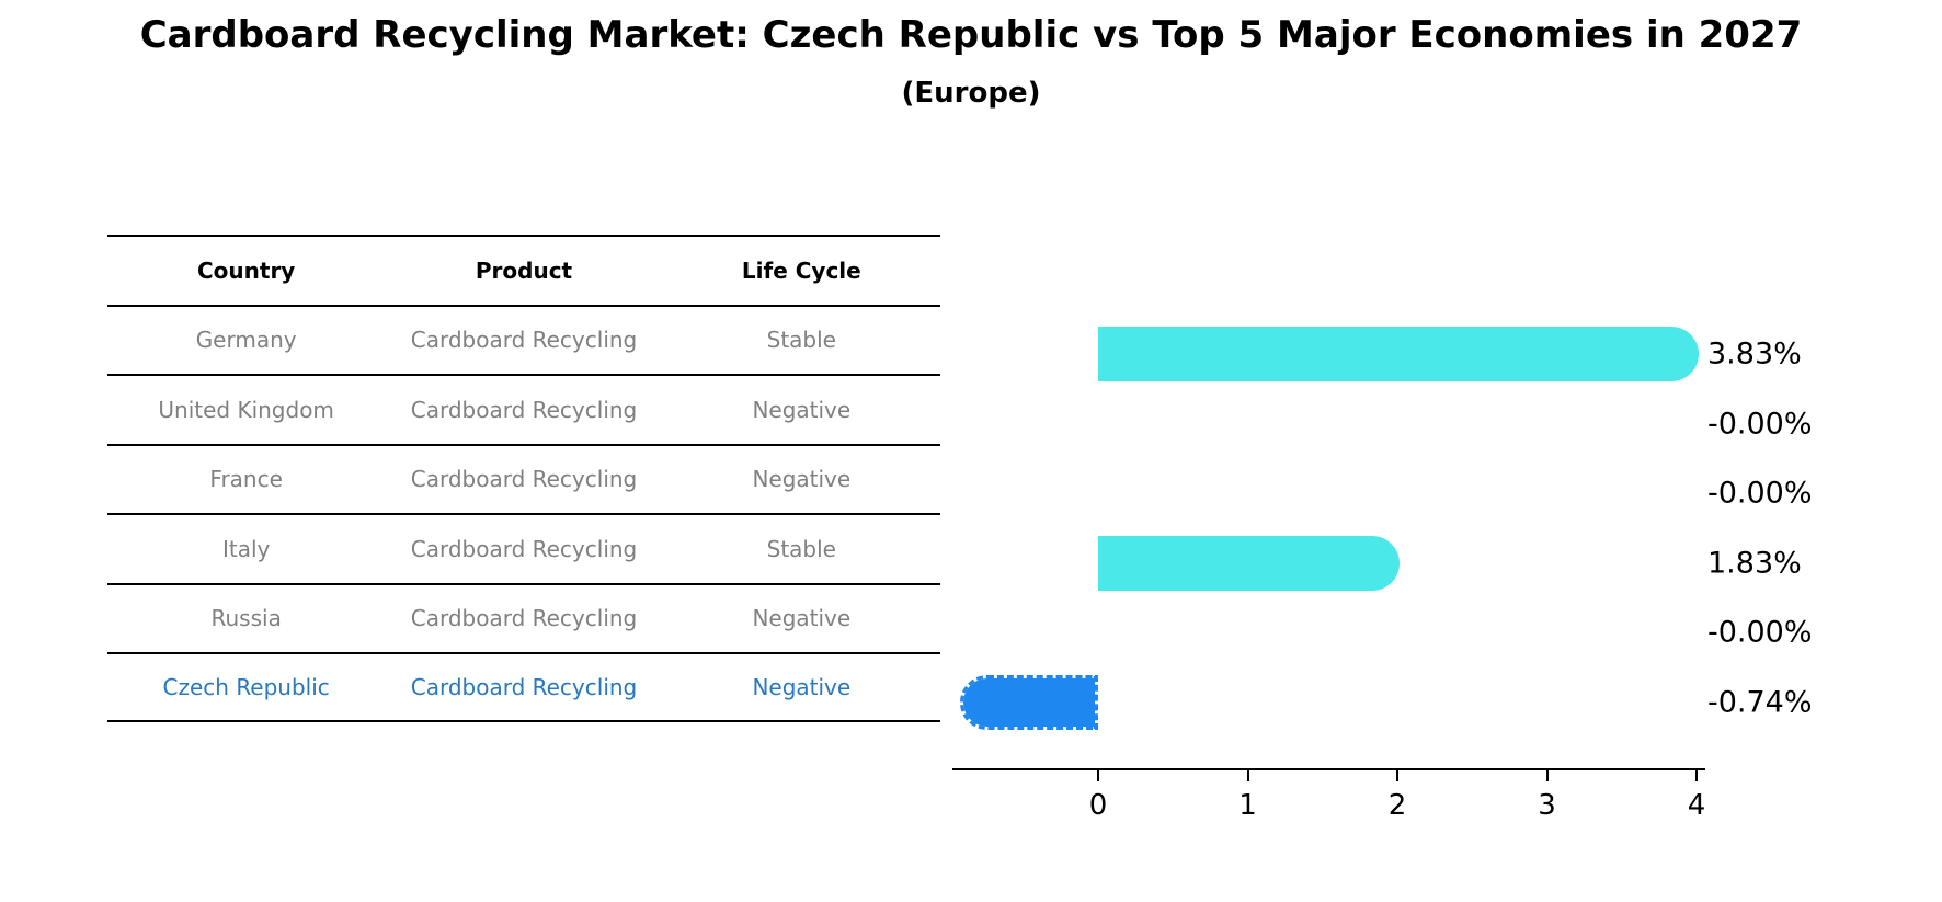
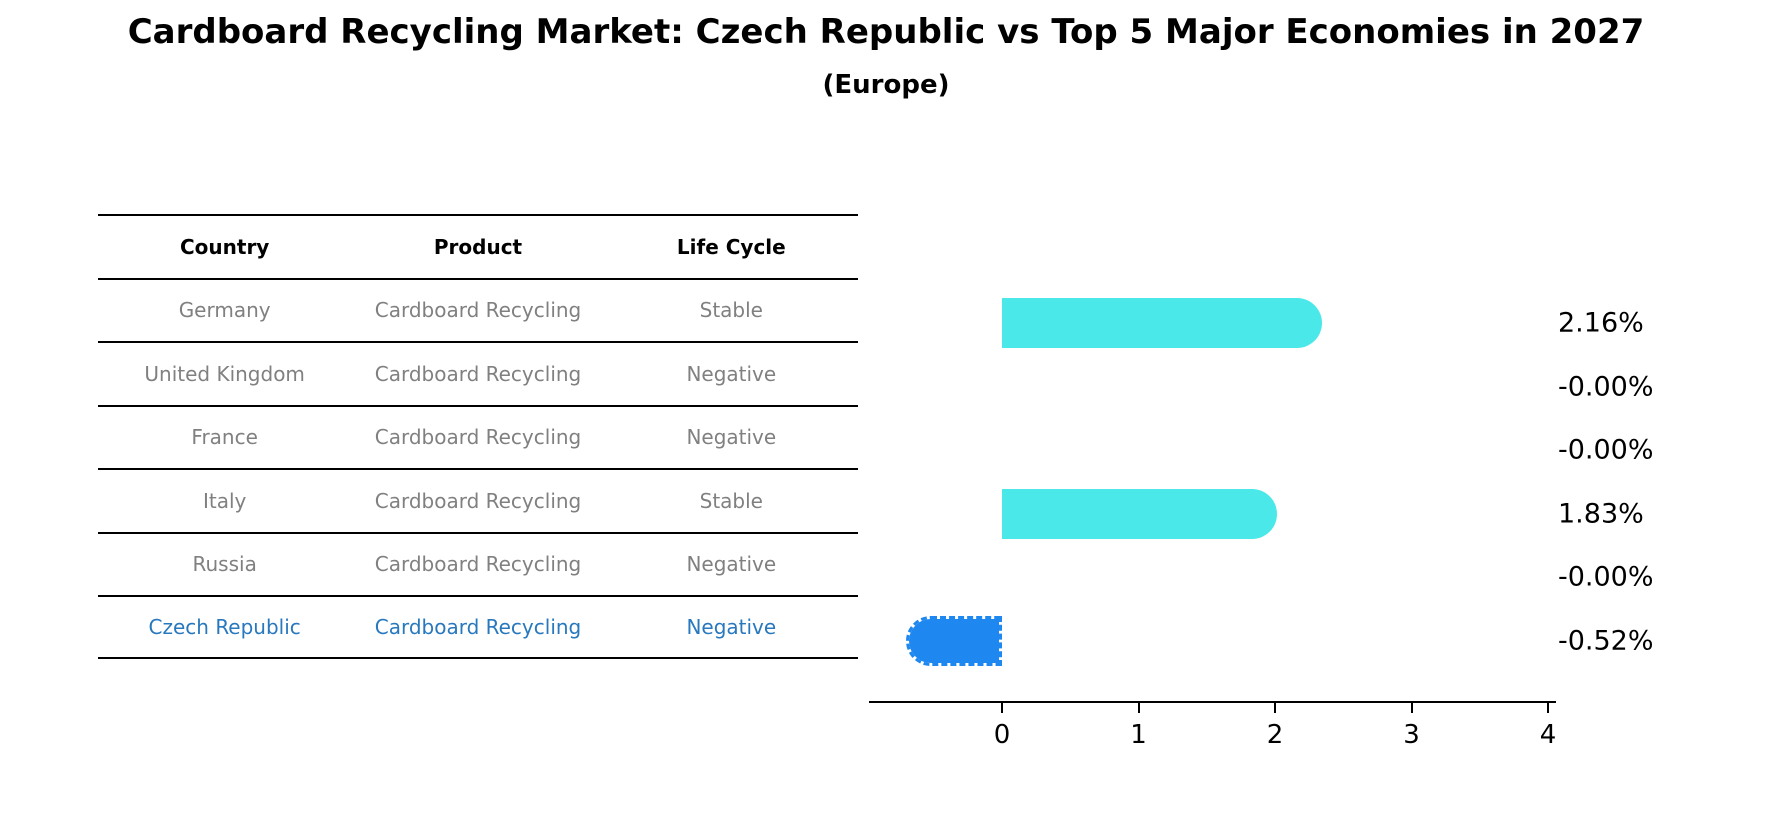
Germany: 3.83% -> 2.16%
Czech Republic: -0.74% -> -0.52%
